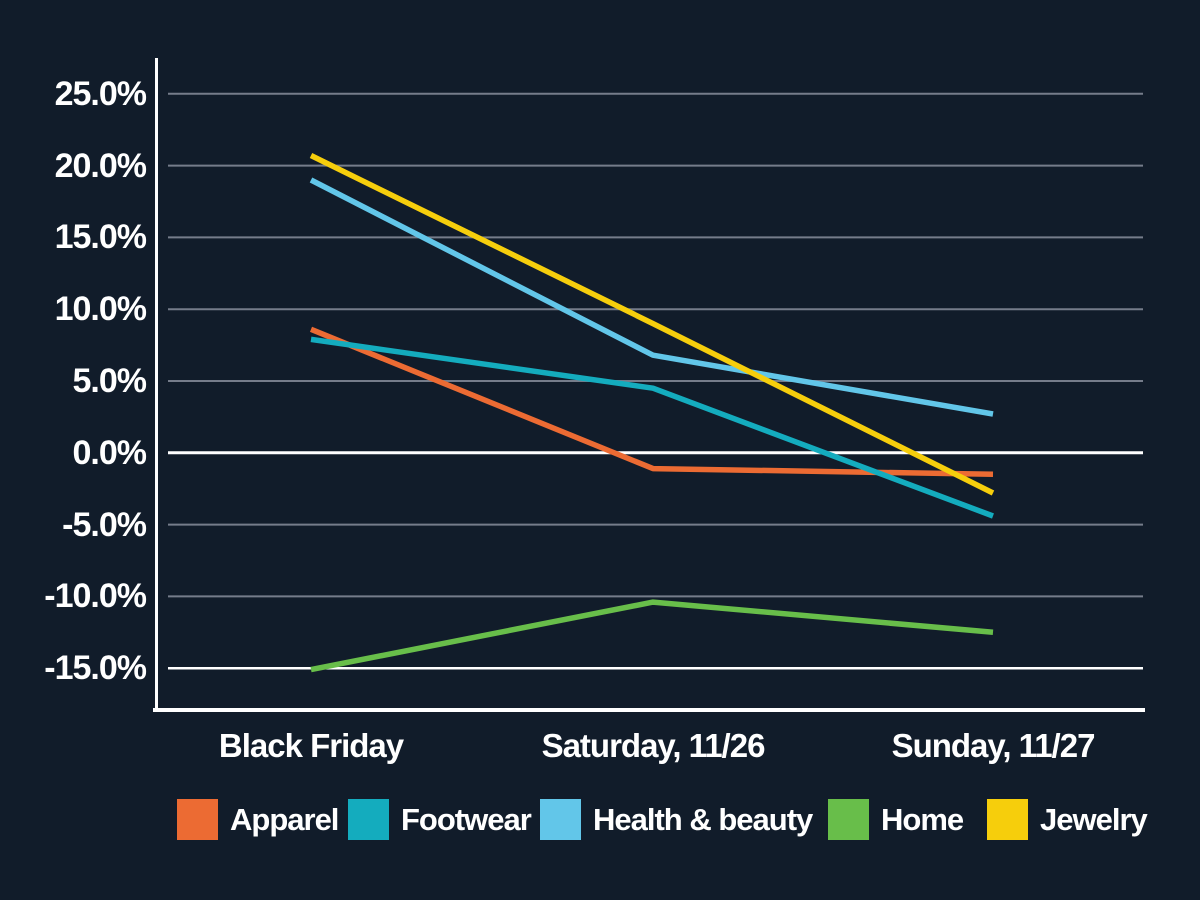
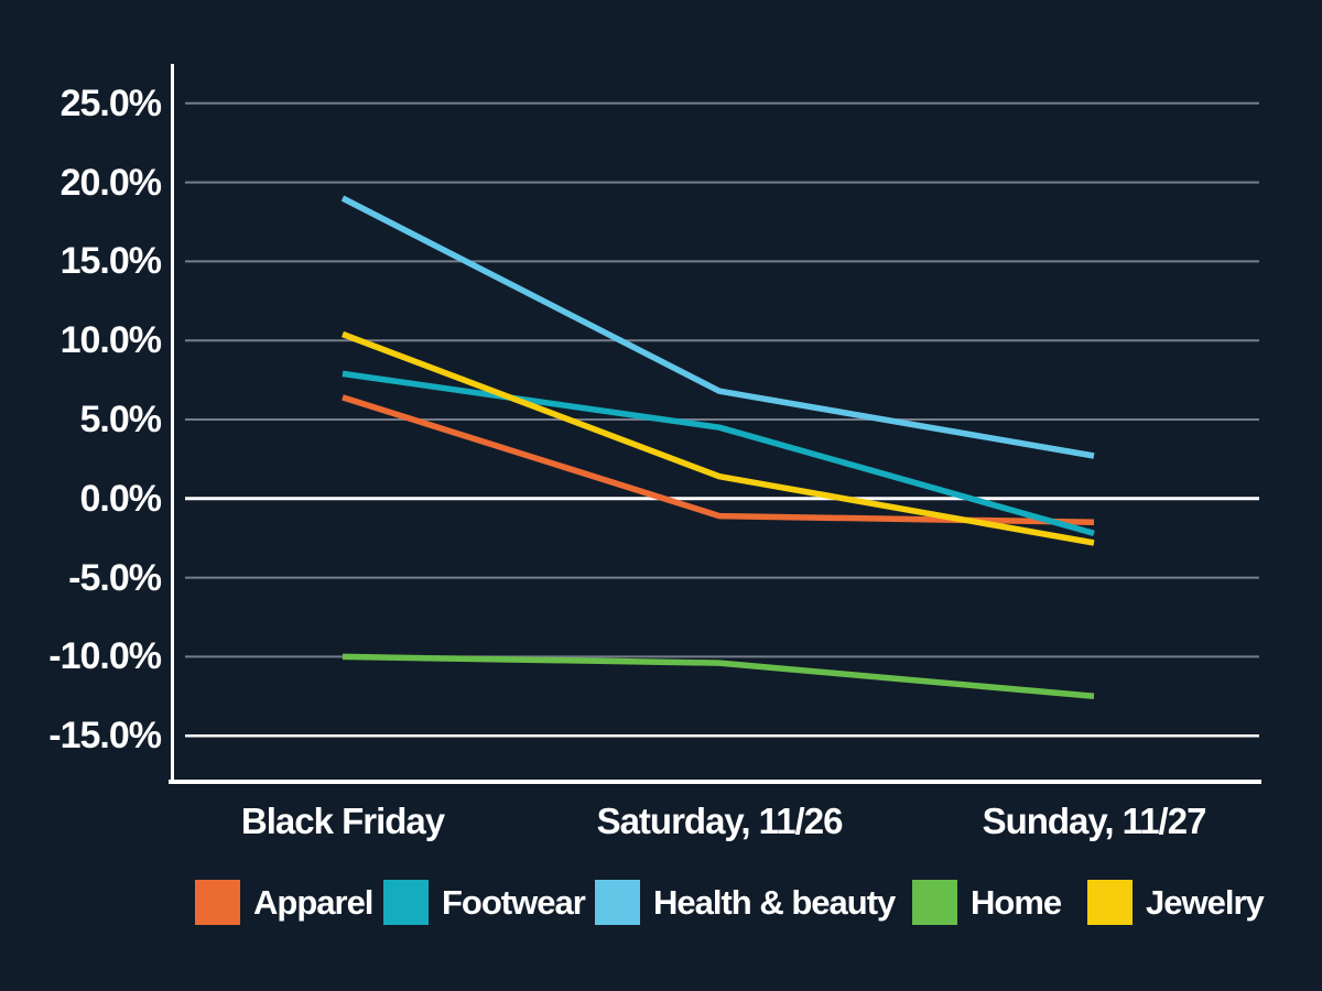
Apparel/Black Friday: 8.6% -> 6.4%
Home/Black Friday: -15.1% -> -10.0%
Jewelry/Black Friday: 20.7% -> 10.4%
Jewelry/Saturday, 11/26: 9.0% -> 1.4%
Footwear/Sunday, 11/27: -4.4% -> -2.2%
